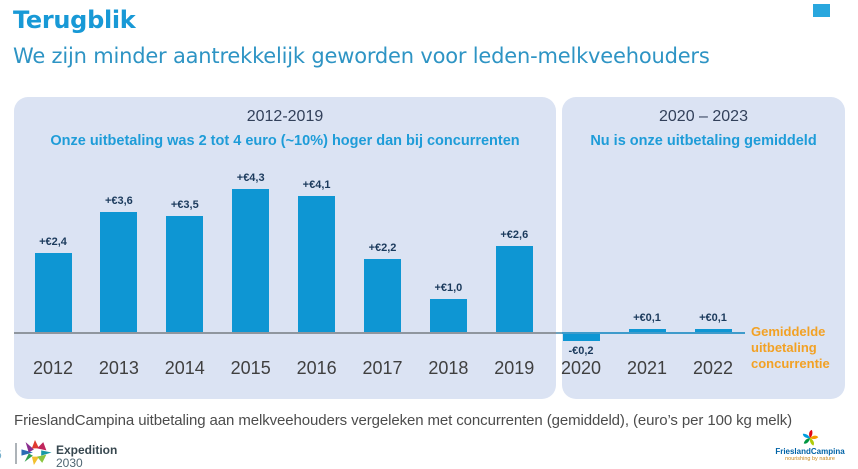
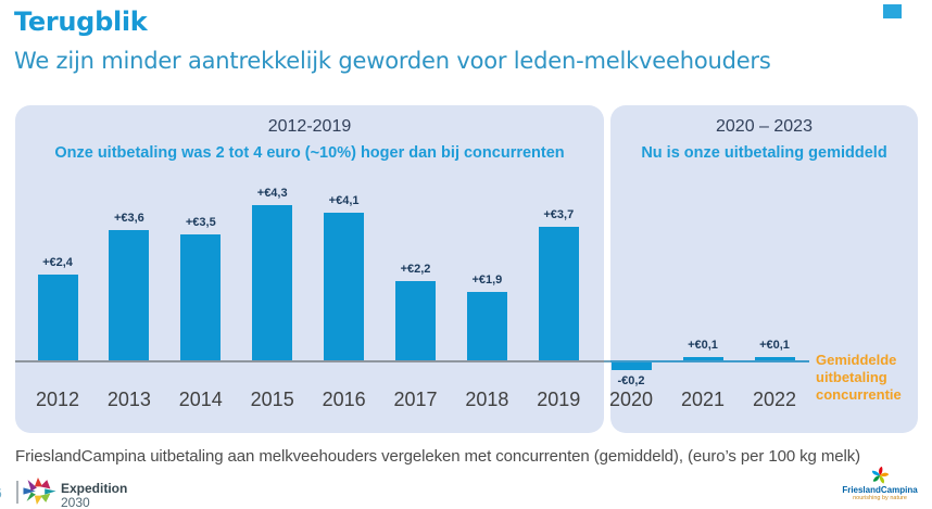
2018: +€1,0 -> +€1,9
2019: +€2,6 -> +€3,7
